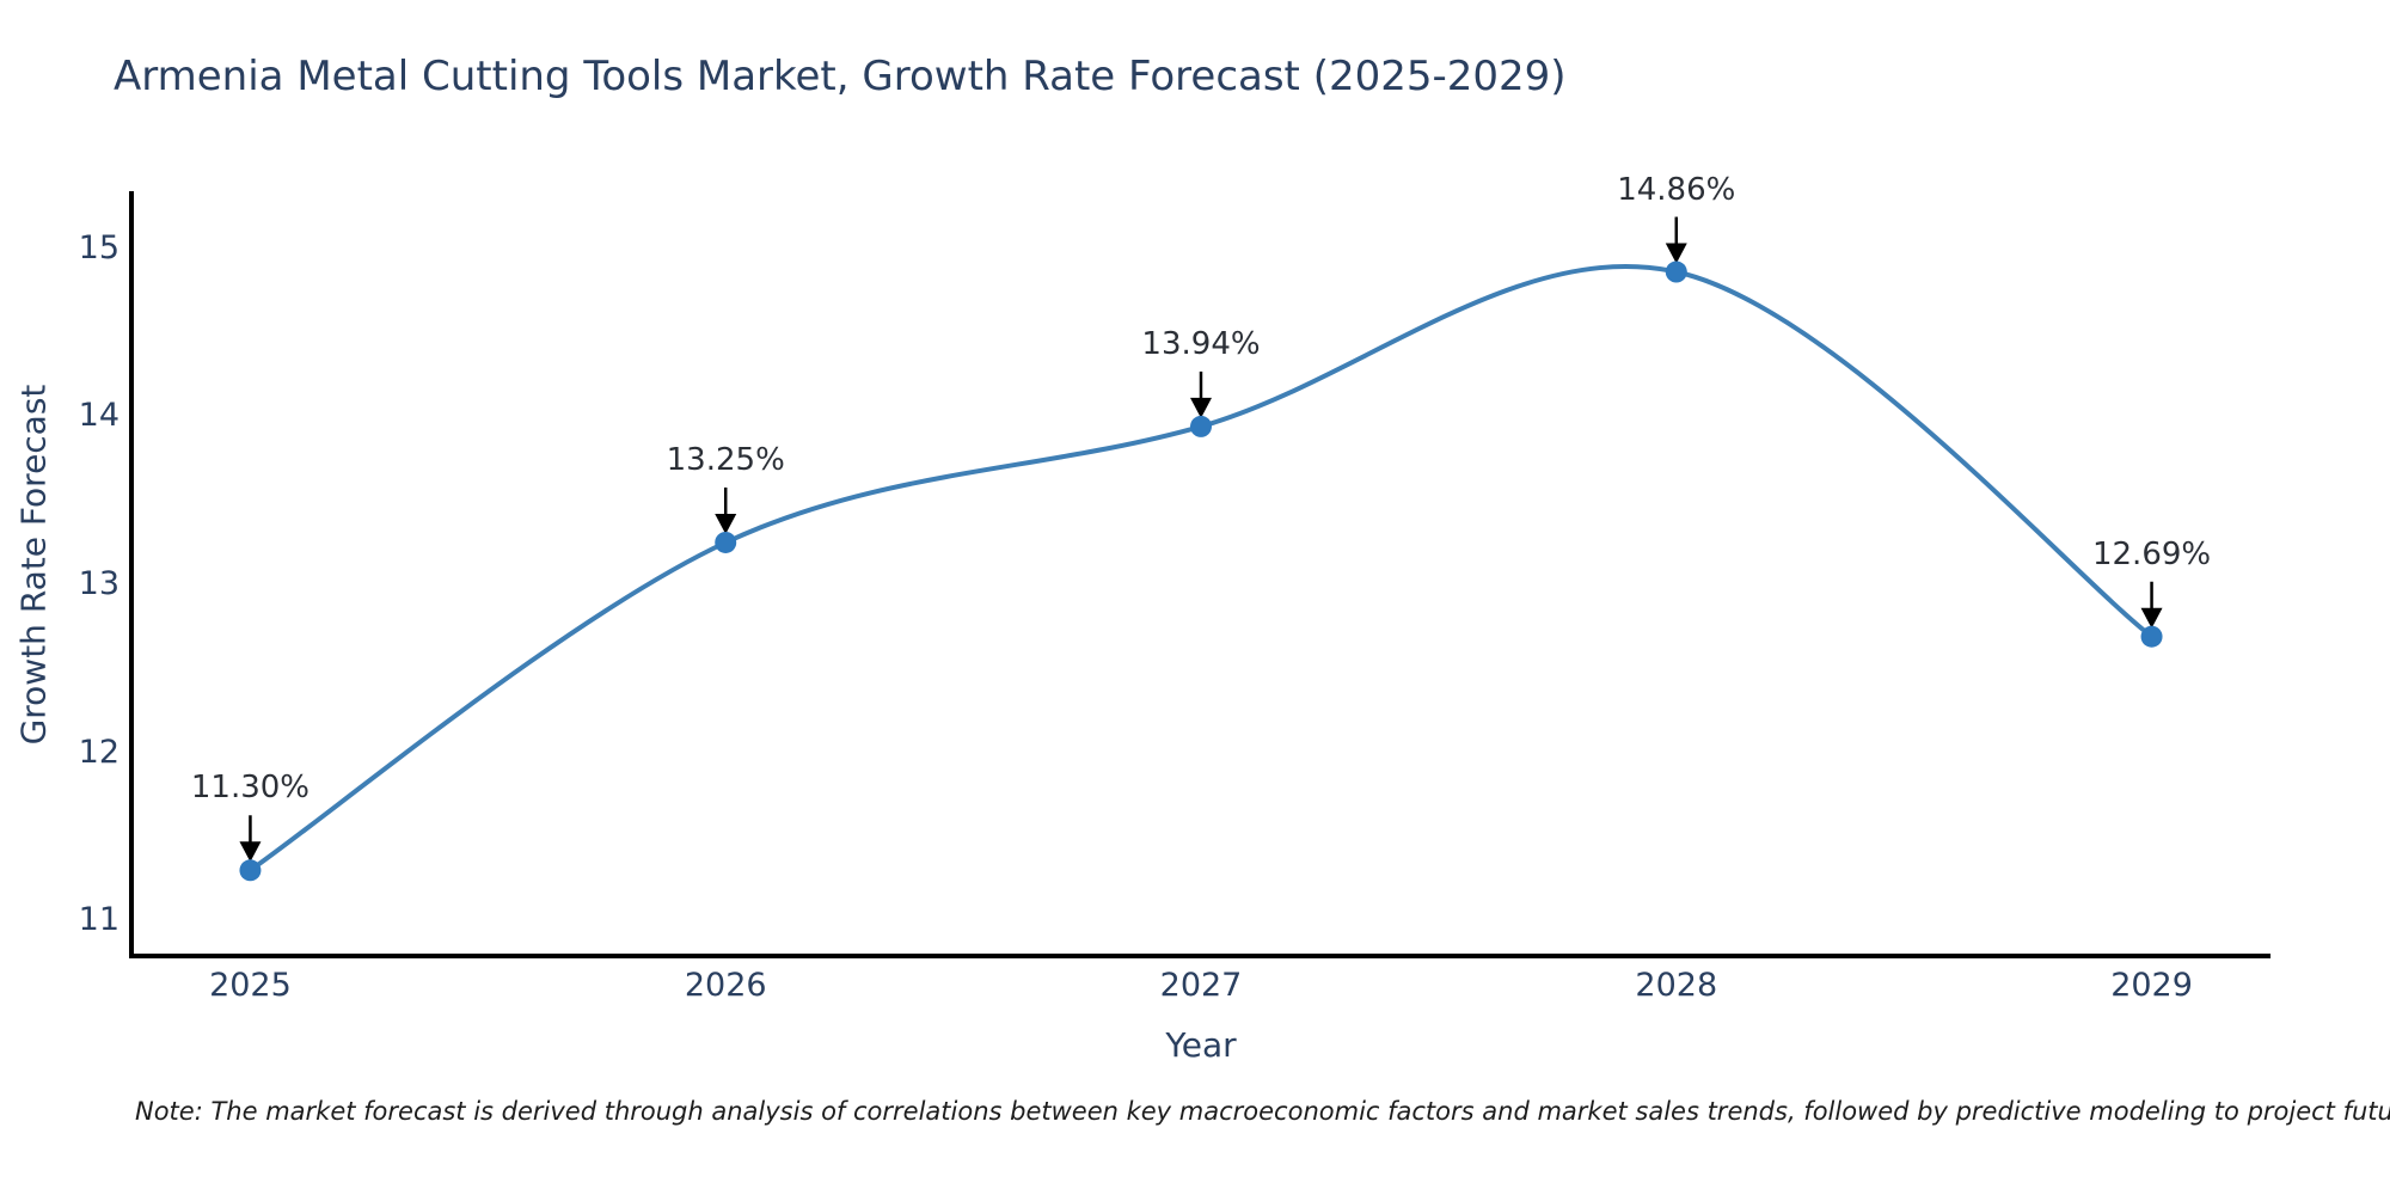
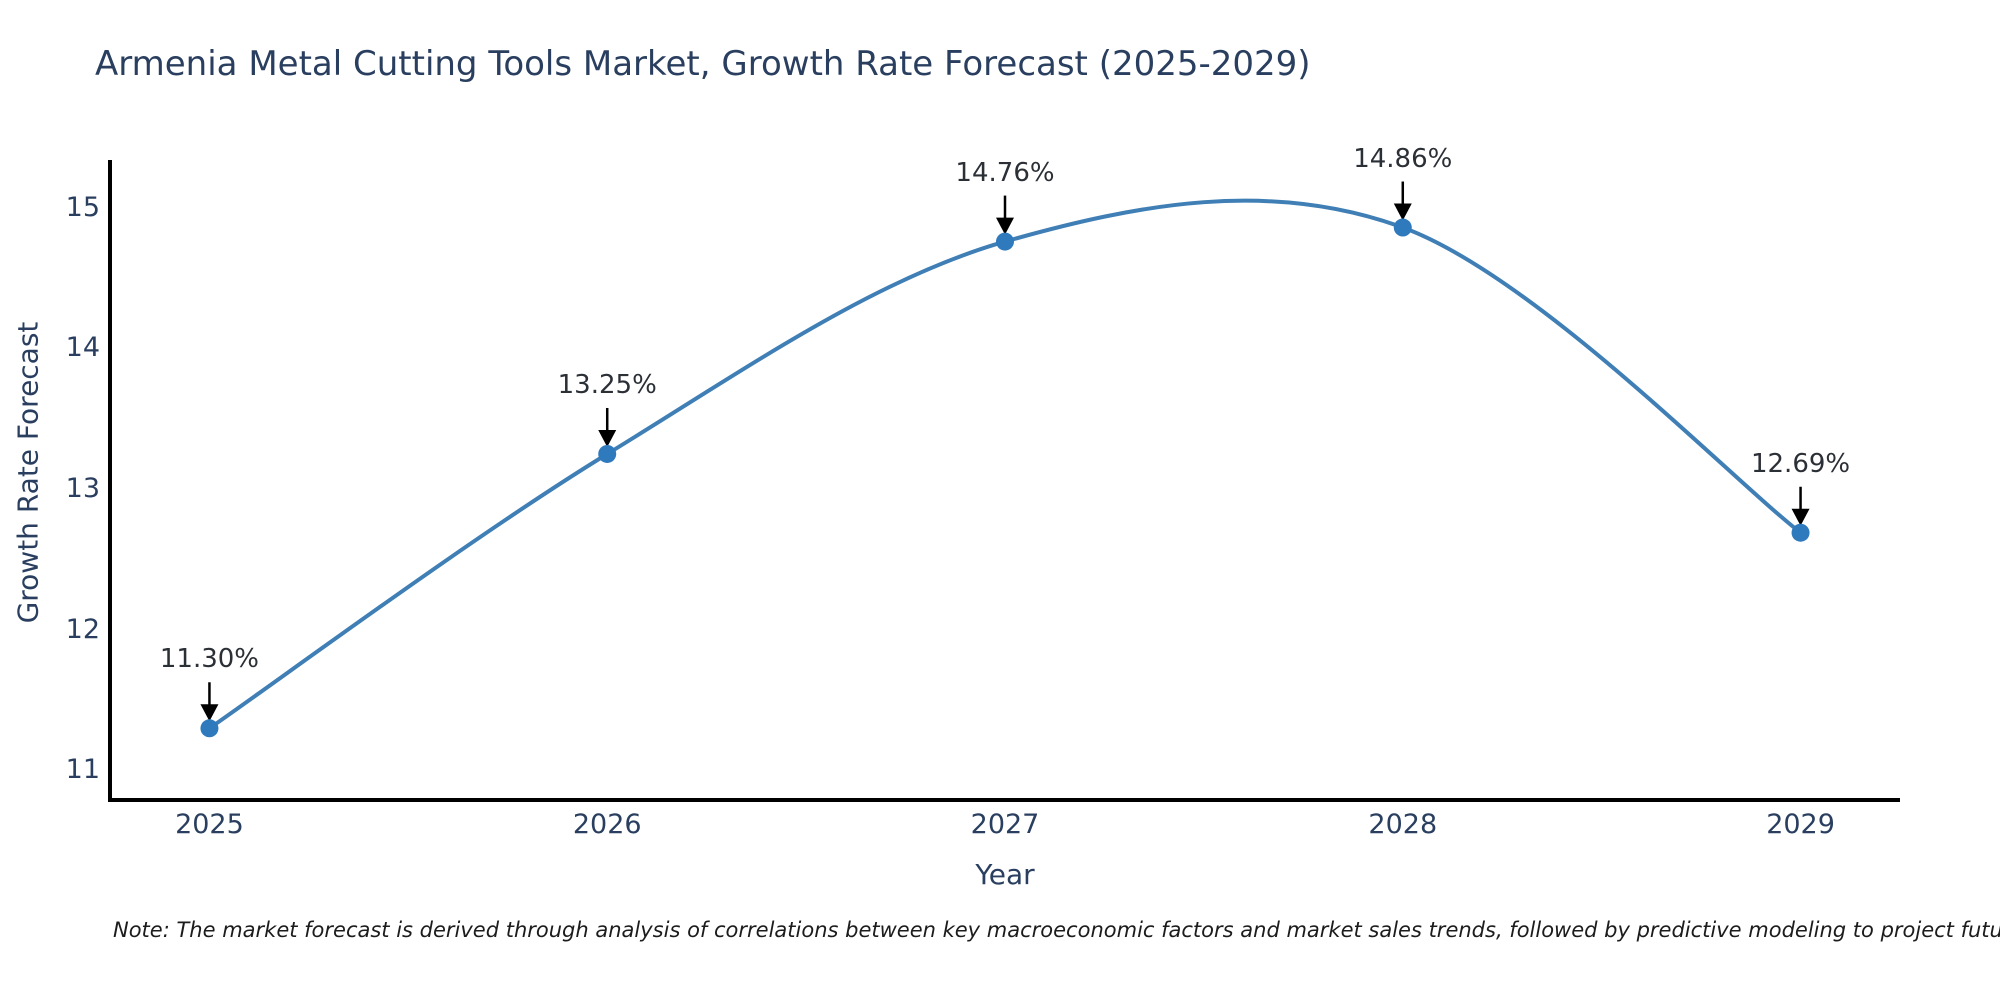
2027: 13.94% -> 14.76%
